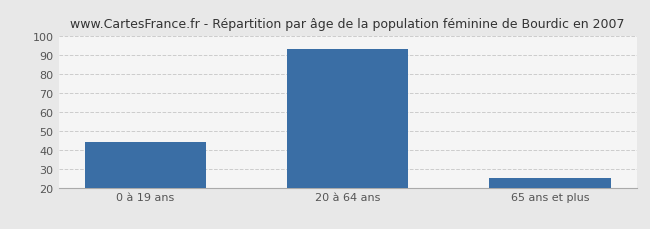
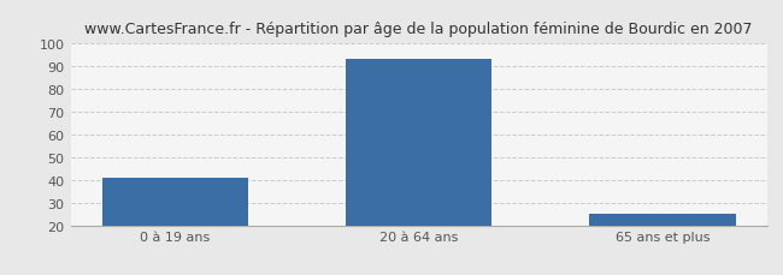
0 à 19 ans: 44 -> 41
